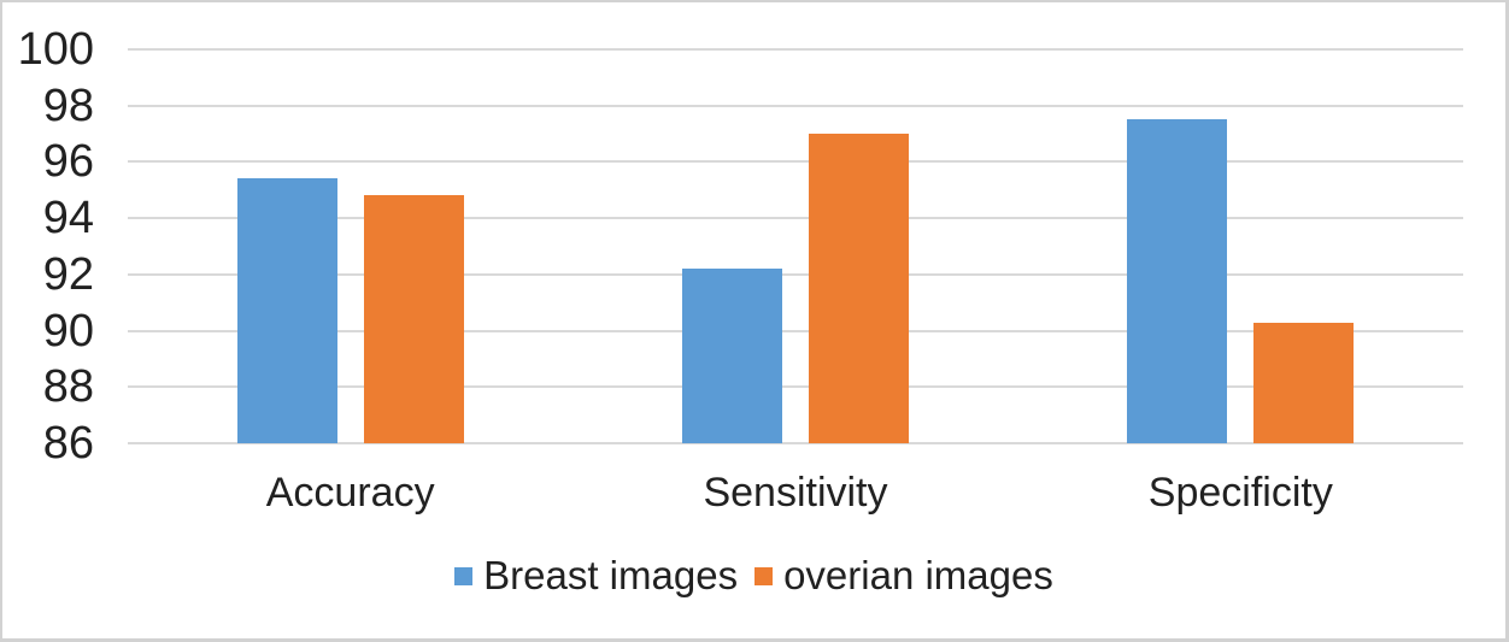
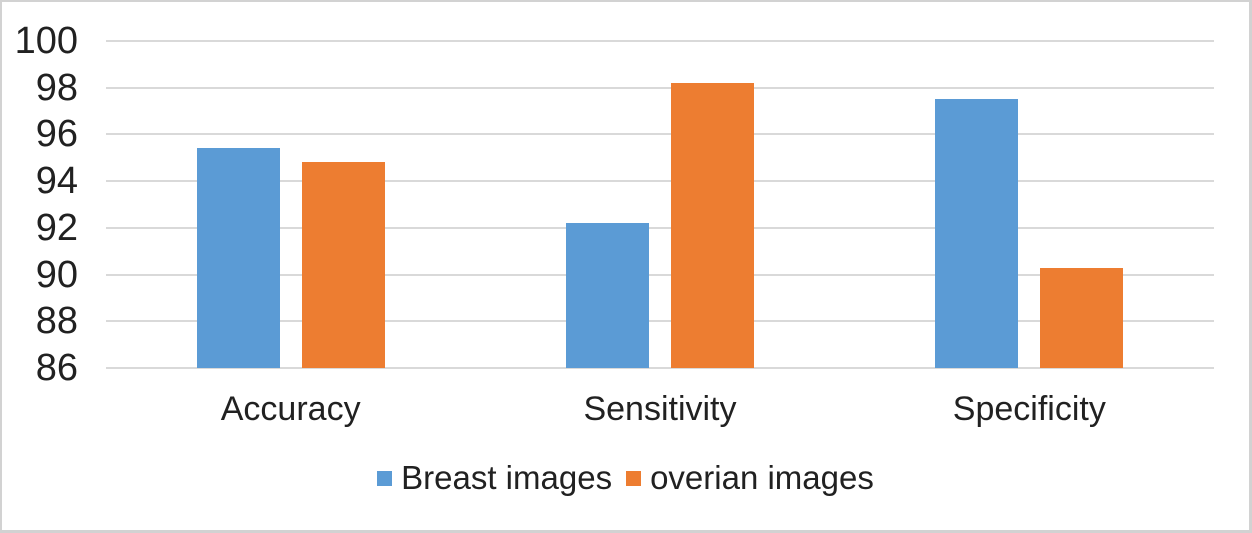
overian images/Sensitivity: 97.0 -> 98.2
